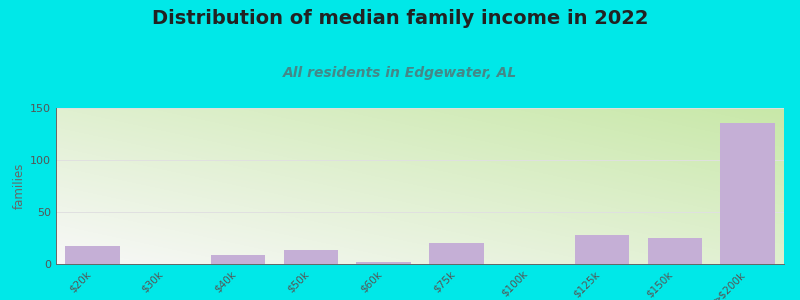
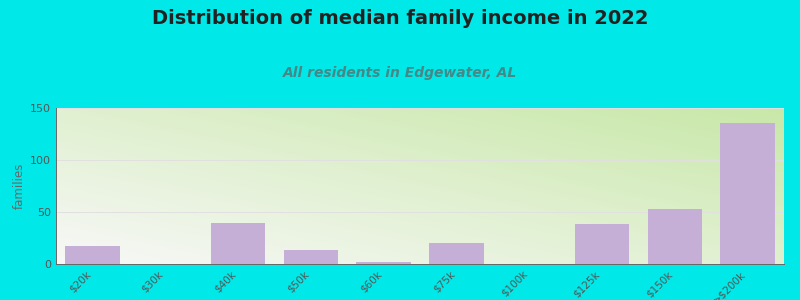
$40k: 9 -> 39
$125k: 28 -> 38
$150k: 25 -> 53
